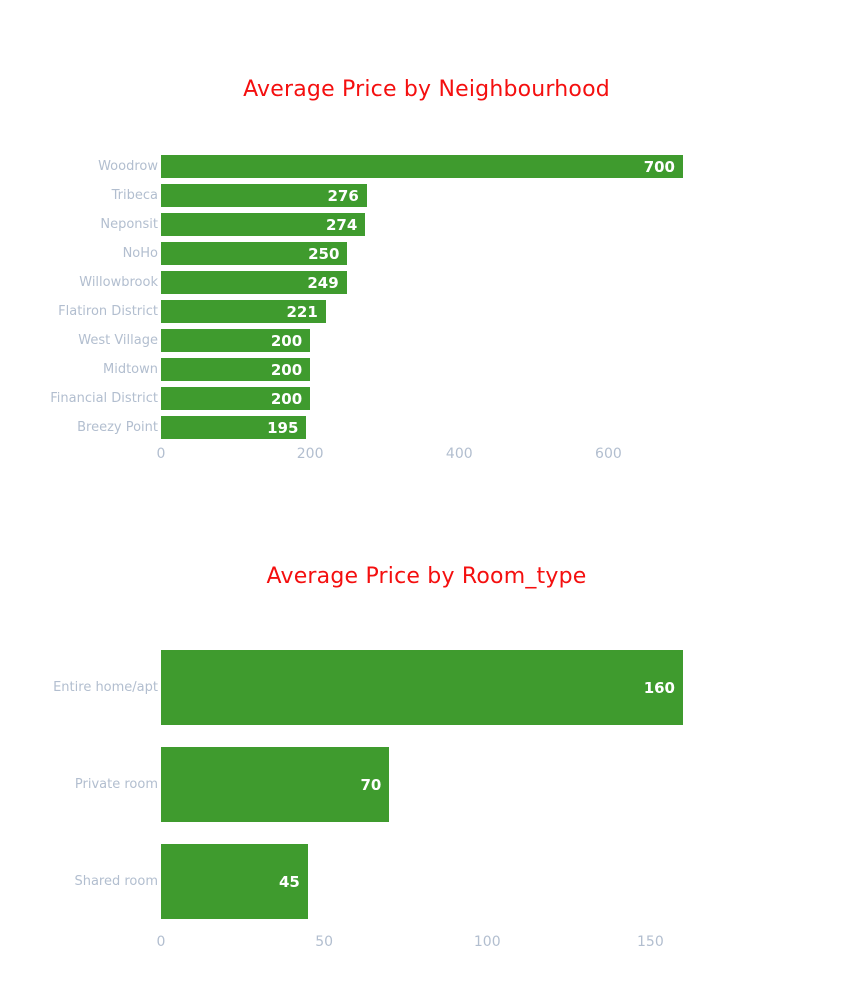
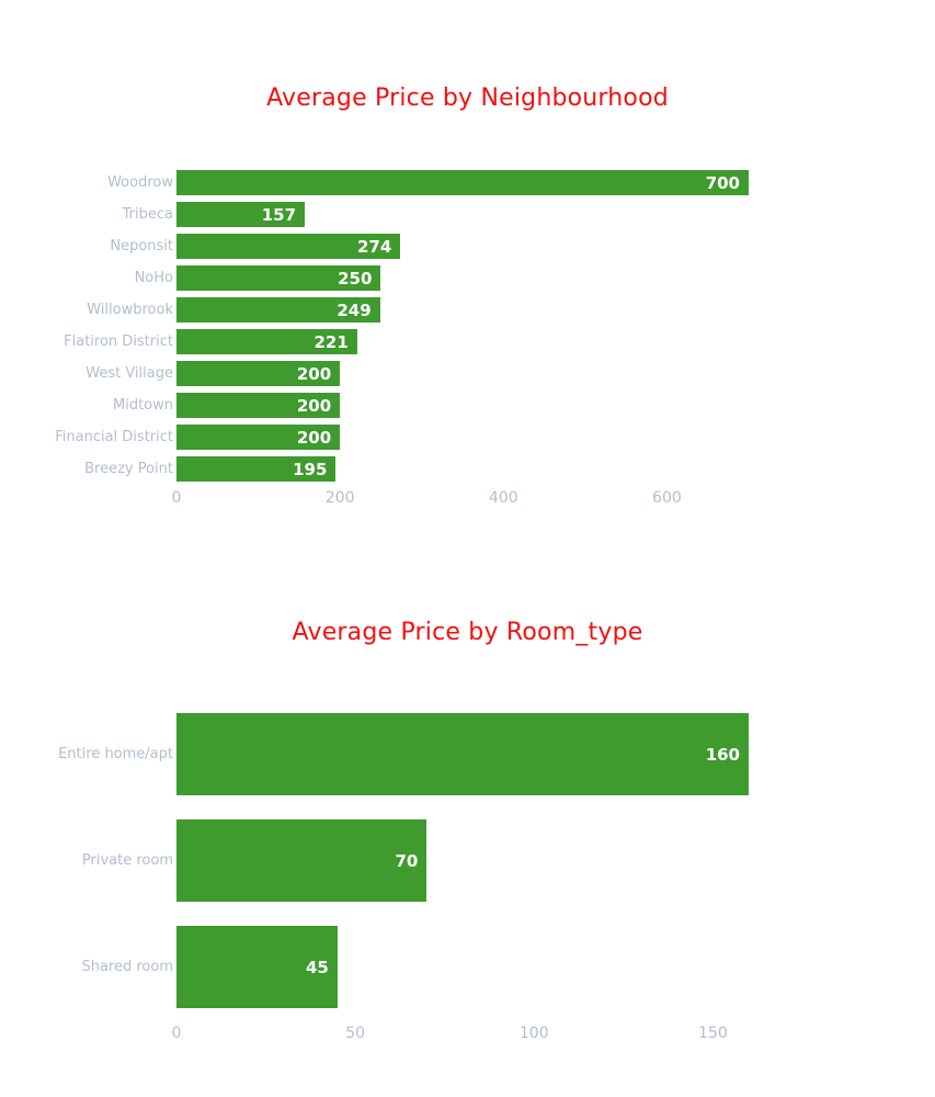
Average Price by Neighbourhood/Tribeca: 276 -> 157
